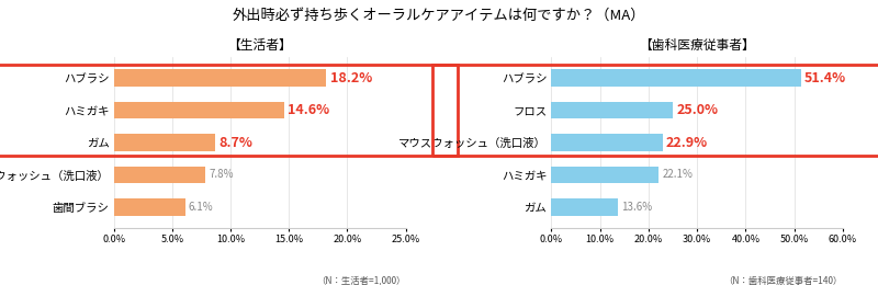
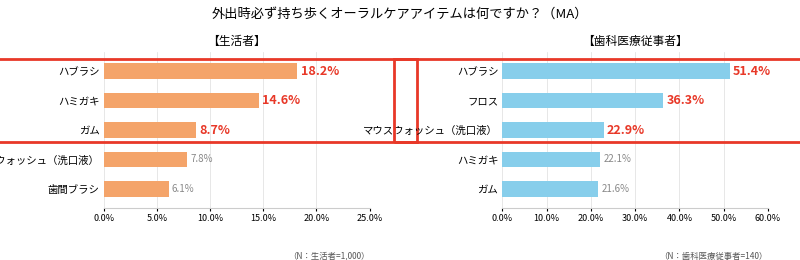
【歯科医療従事者】/フロス: 25.0% -> 36.3%
【歯科医療従事者】/ガム: 13.6% -> 21.6%
